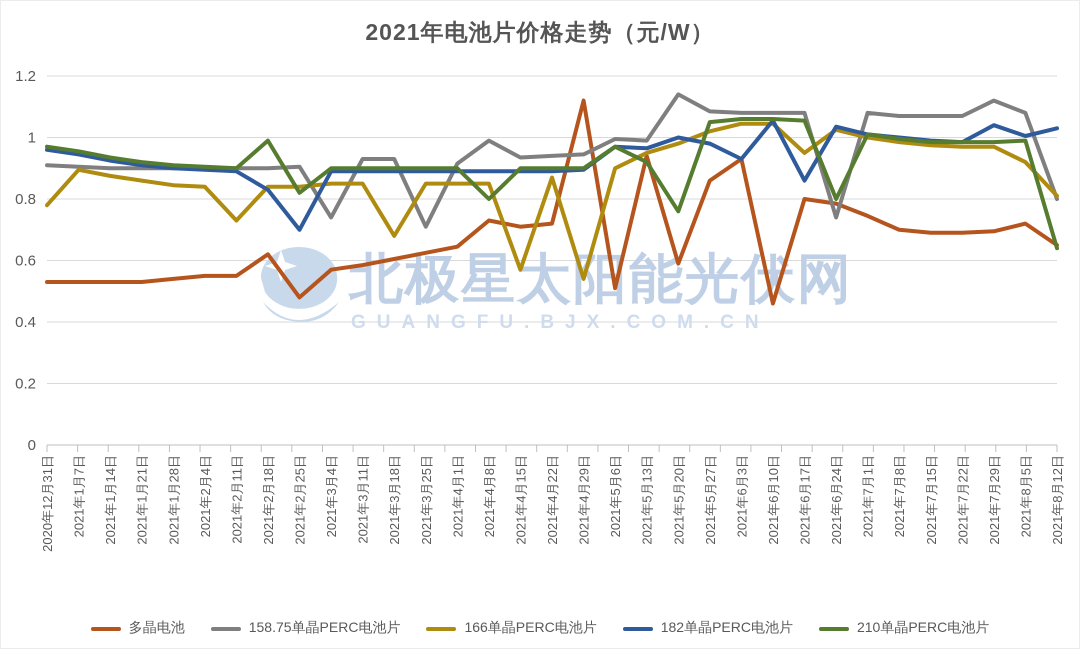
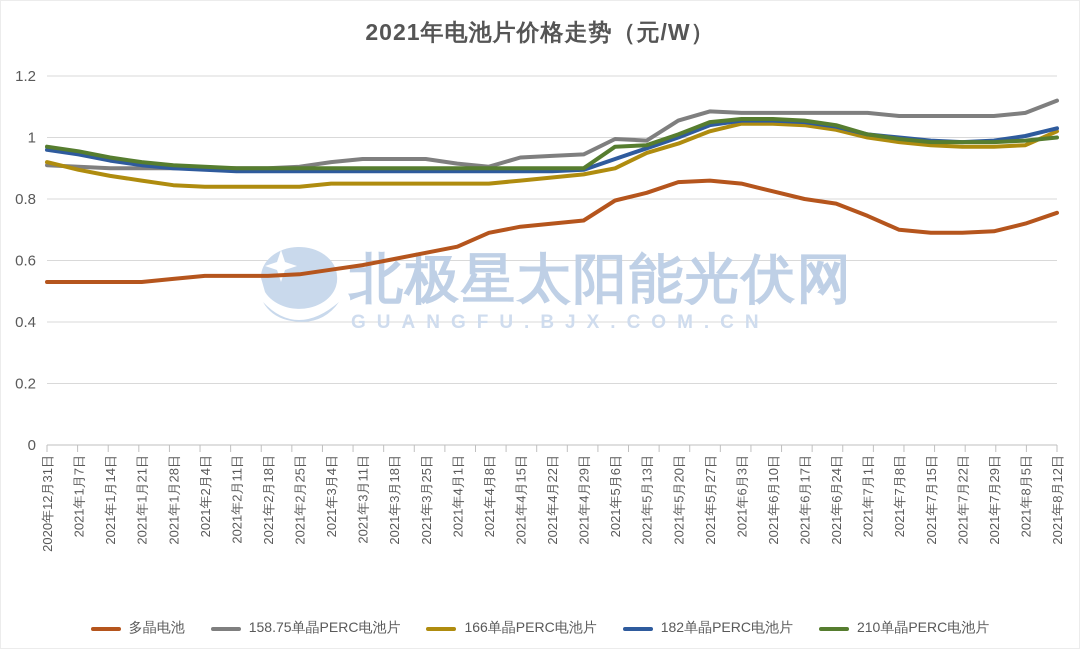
166单晶PERC电池片/2020年12月31日: 0.78 -> 0.92
166单晶PERC电池片/2021年2月11日: 0.73 -> 0.84
多晶电池/2021年2月18日: 0.62 -> 0.55
182单晶PERC电池片/2021年2月18日: 0.83 -> 0.89
210单晶PERC电池片/2021年2月18日: 0.99 -> 0.90
多晶电池/2021年2月25日: 0.48 -> 0.56
182单晶PERC电池片/2021年2月25日: 0.70 -> 0.89
210单晶PERC电池片/2021年2月25日: 0.82 -> 0.90
158.75单晶PERC电池片/2021年3月4日: 0.74 -> 0.92
166单晶PERC电池片/2021年3月18日: 0.68 -> 0.85
158.75单晶PERC电池片/2021年3月25日: 0.71 -> 0.93
多晶电池/2021年4月8日: 0.73 -> 0.69
158.75单晶PERC电池片/2021年4月8日: 0.99 -> 0.91
210单晶PERC电池片/2021年4月8日: 0.80 -> 0.90
166单晶PERC电池片/2021年4月15日: 0.57 -> 0.86
多晶电池/2021年4月29日: 1.12 -> 0.73
166单晶PERC电池片/2021年4月29日: 0.54 -> 0.88
多晶电池/2021年5月6日: 0.51 -> 0.80
182单晶PERC电池片/2021年5月6日: 0.97 -> 0.93
多晶电池/2021年5月13日: 0.94 -> 0.82
210单晶PERC电池片/2021年5月13日: 0.92 -> 0.97
多晶电池/2021年5月20日: 0.59 -> 0.85
158.75单晶PERC电池片/2021年5月20日: 1.14 -> 1.05
210单晶PERC电池片/2021年5月20日: 0.76 -> 1.01
182单晶PERC电池片/2021年5月27日: 0.98 -> 1.04
多晶电池/2021年6月3日: 0.93 -> 0.85
182单晶PERC电池片/2021年6月3日: 0.93 -> 1.05
多晶电池/2021年6月10日: 0.46 -> 0.82
166单晶PERC电池片/2021年6月17日: 0.95 -> 1.04
182单晶PERC电池片/2021年6月17日: 0.86 -> 1.05
158.75单晶PERC电池片/2021年6月24日: 0.74 -> 1.08
210单晶PERC电池片/2021年6月24日: 0.80 -> 1.04
158.75单晶PERC电池片/2021年7月29日: 1.12 -> 1.07
182单晶PERC电池片/2021年7月29日: 1.04 -> 0.99
166单晶PERC电池片/2021年8月5日: 0.92 -> 0.97
多晶电池/2021年8月12日: 0.65 -> 0.76
158.75单晶PERC电池片/2021年8月12日: 0.80 -> 1.12
166单晶PERC电池片/2021年8月12日: 0.81 -> 1.02
210单晶PERC电池片/2021年8月12日: 0.64 -> 1.00
